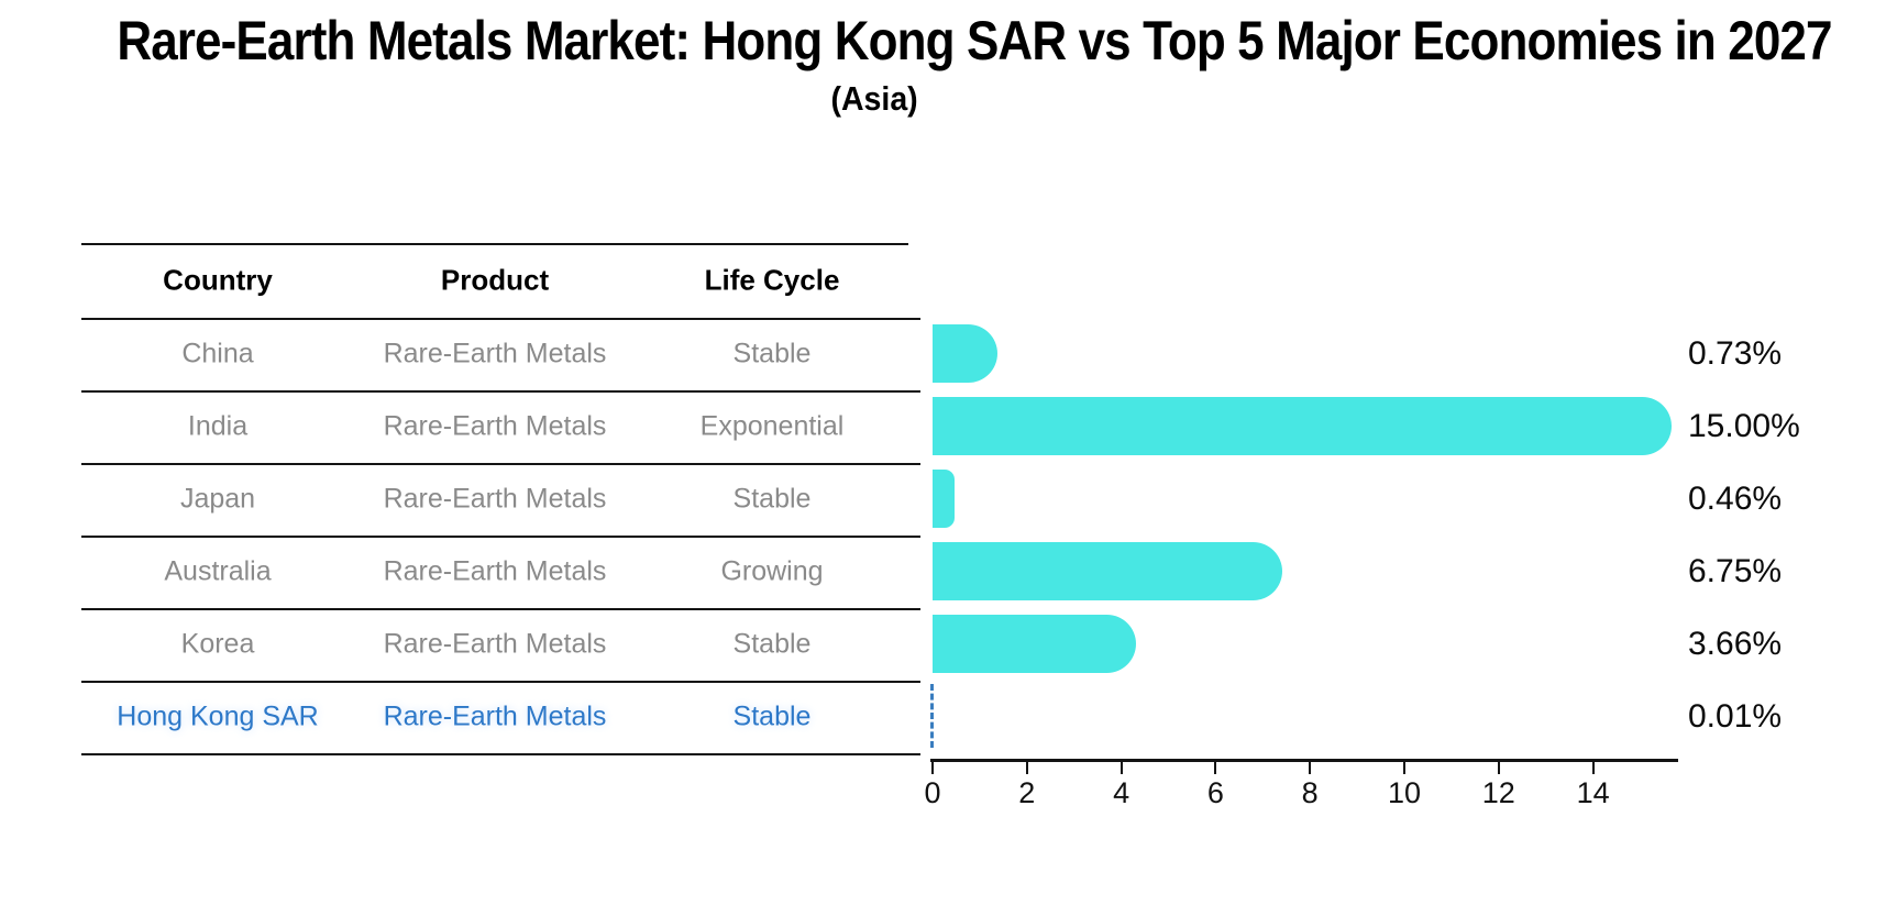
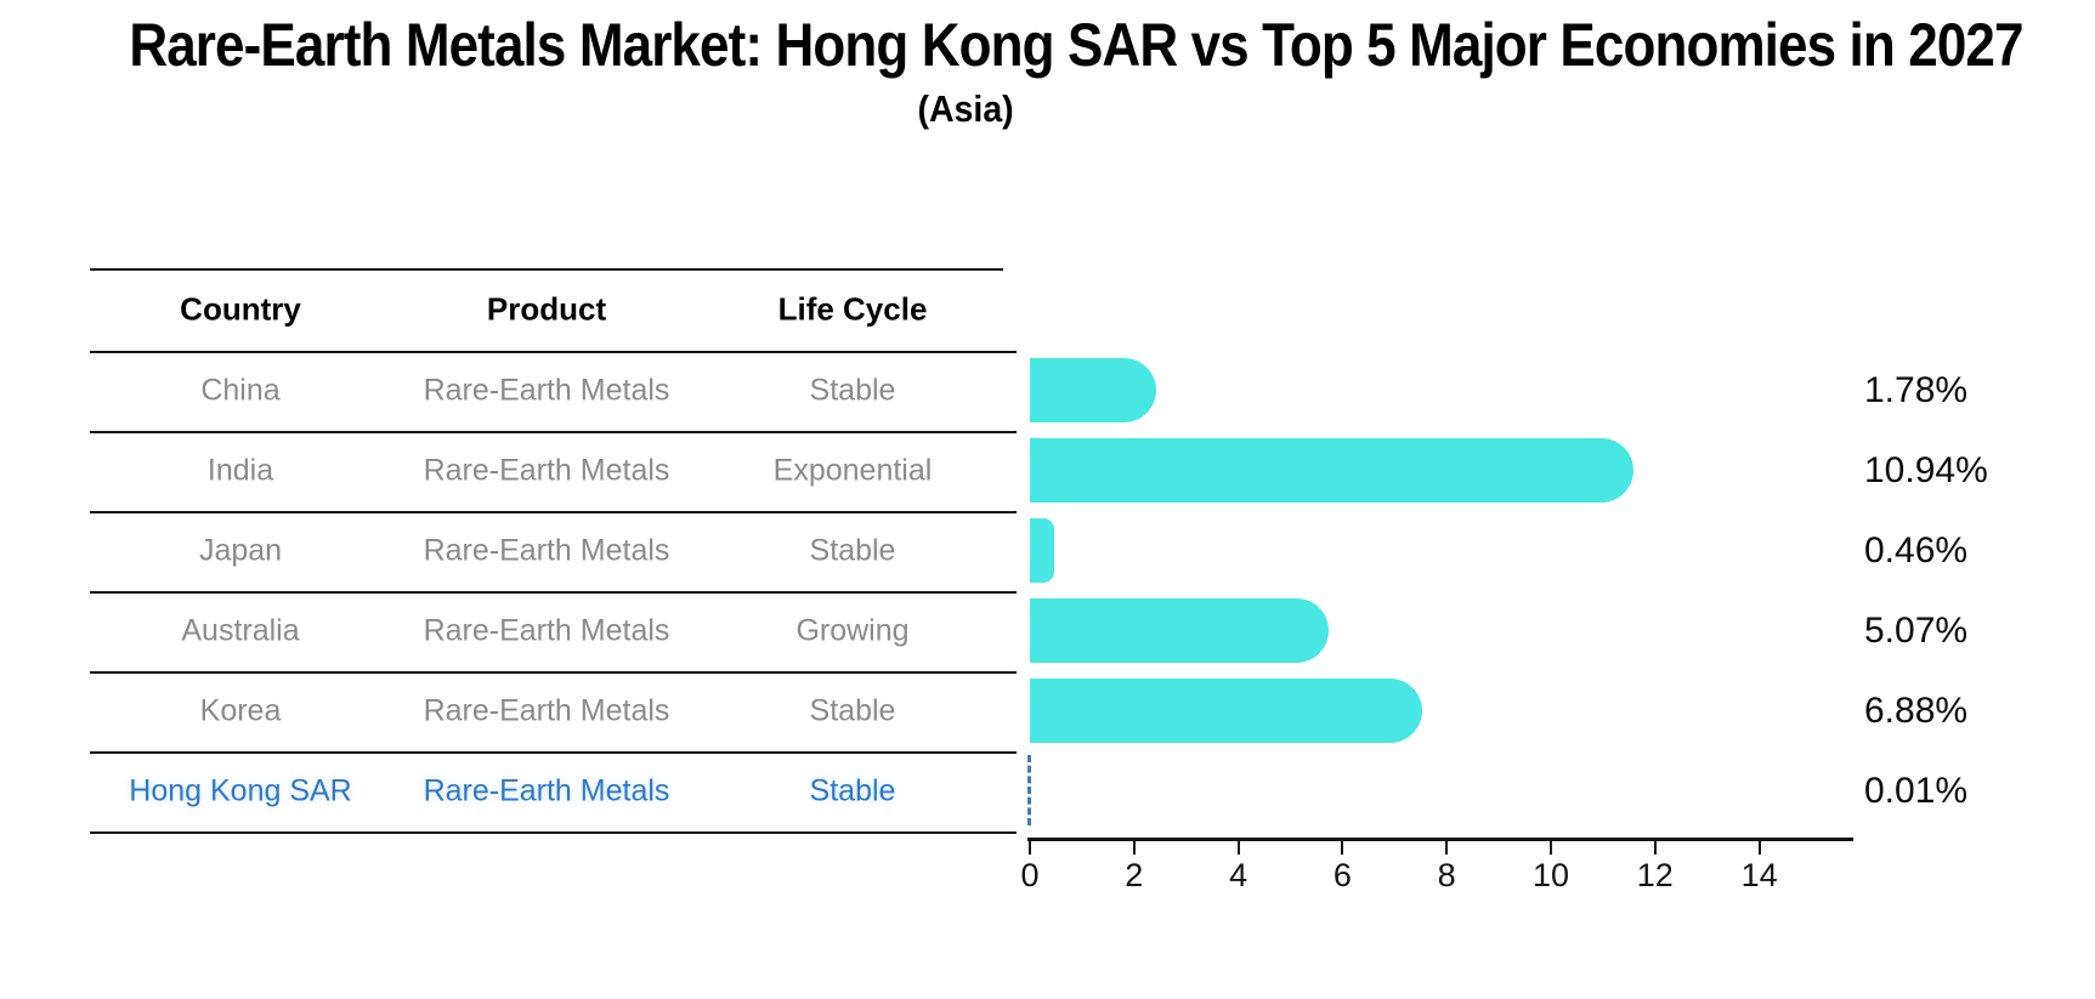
China: 0.73% -> 1.78%
India: 15.00% -> 10.94%
Australia: 6.75% -> 5.07%
Korea: 3.66% -> 6.88%
